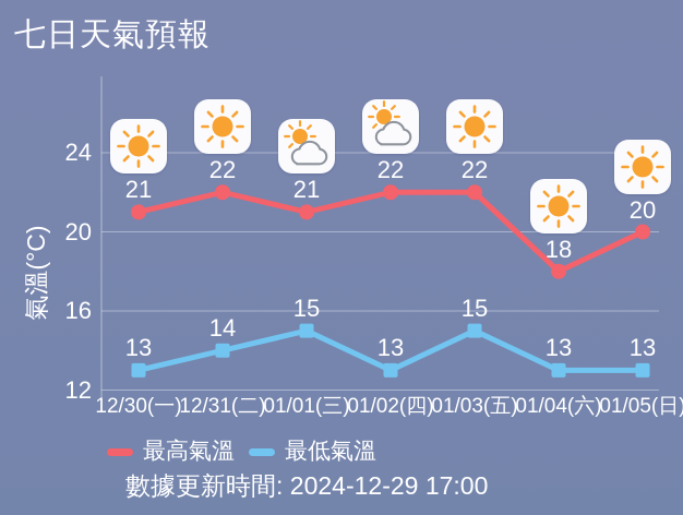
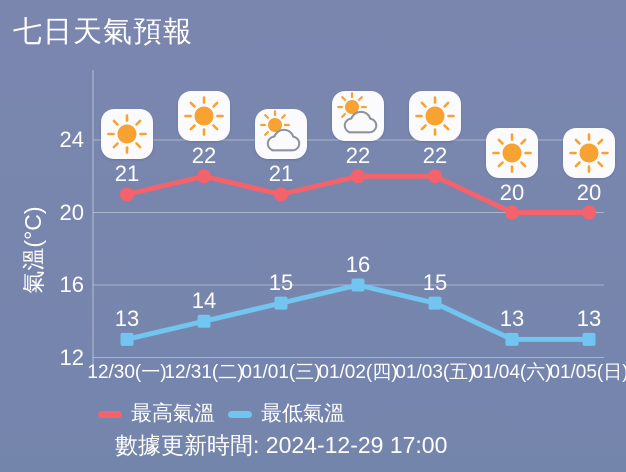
最低氣溫/01/02(四): 13 -> 16
最高氣溫/01/04(六): 18 -> 20
